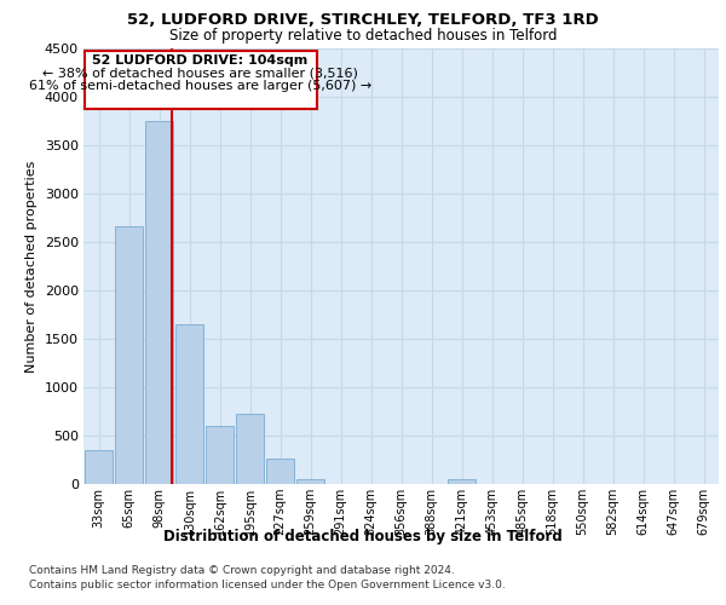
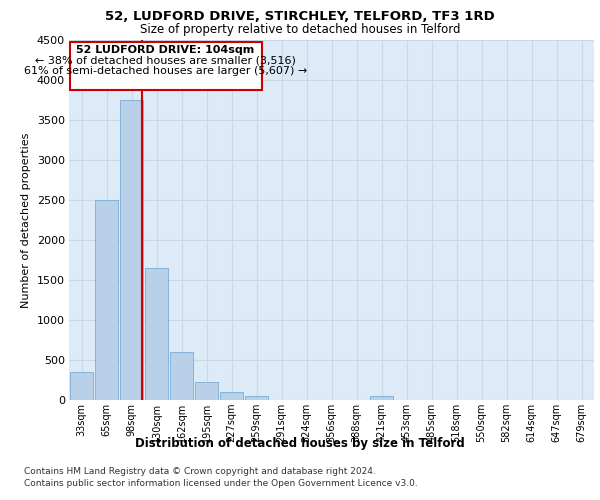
65sqm: 2660 -> 2500
195sqm: 720 -> 230
227sqm: 260 -> 100
